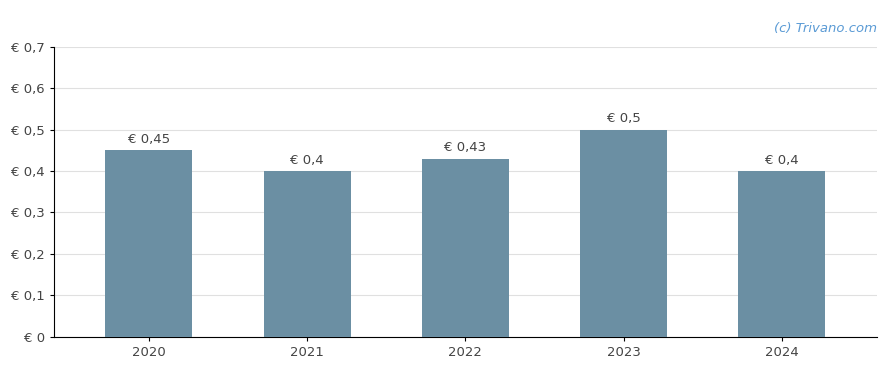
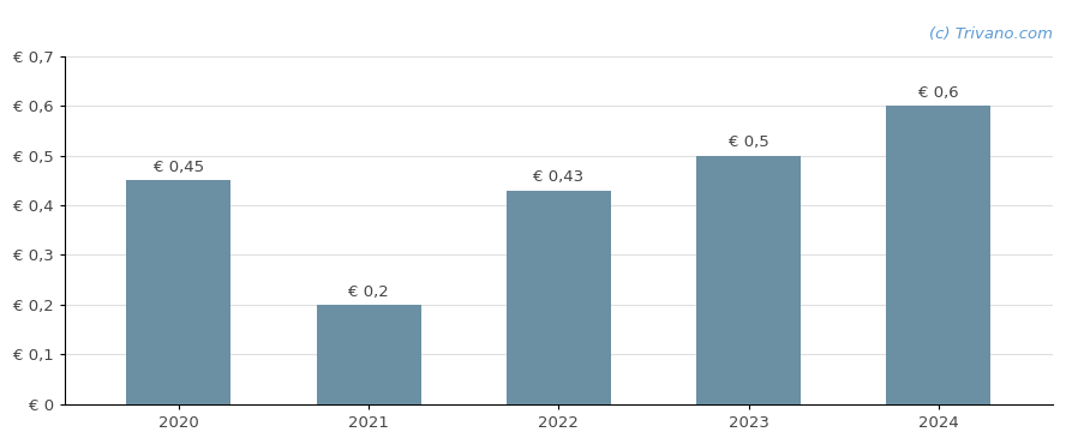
2021: 0,4 -> 0,2
2024: 0,4 -> 0,6
